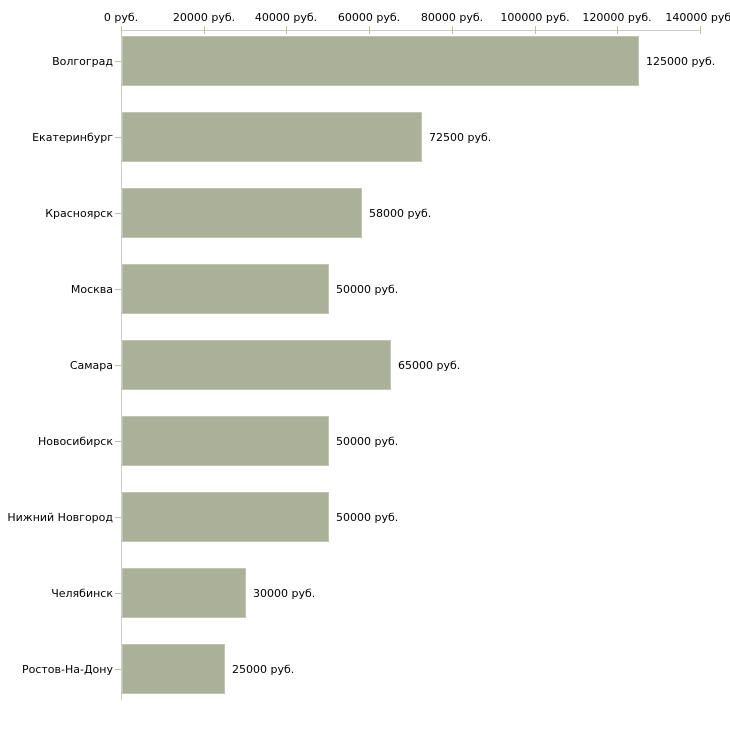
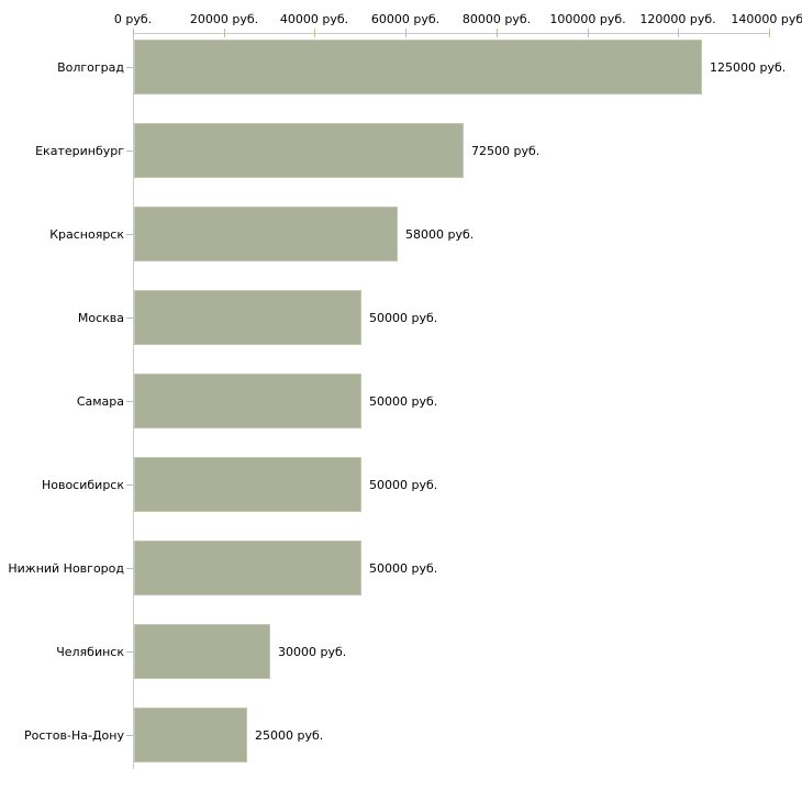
Самара: 65000 -> 50000
